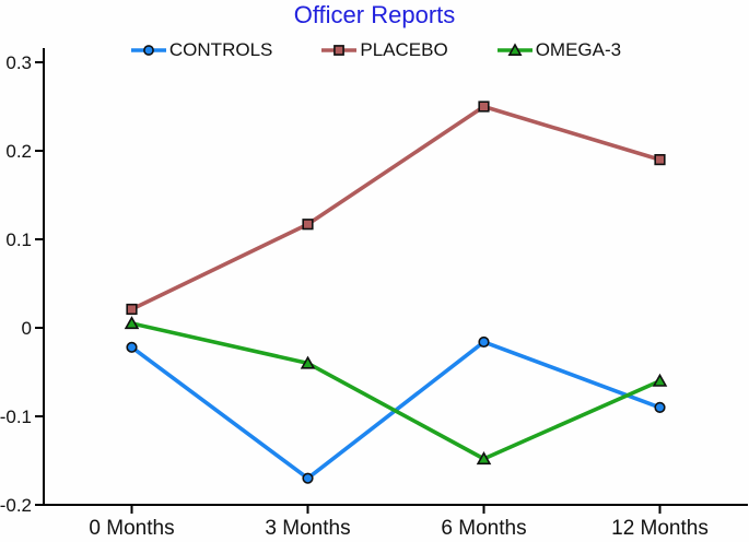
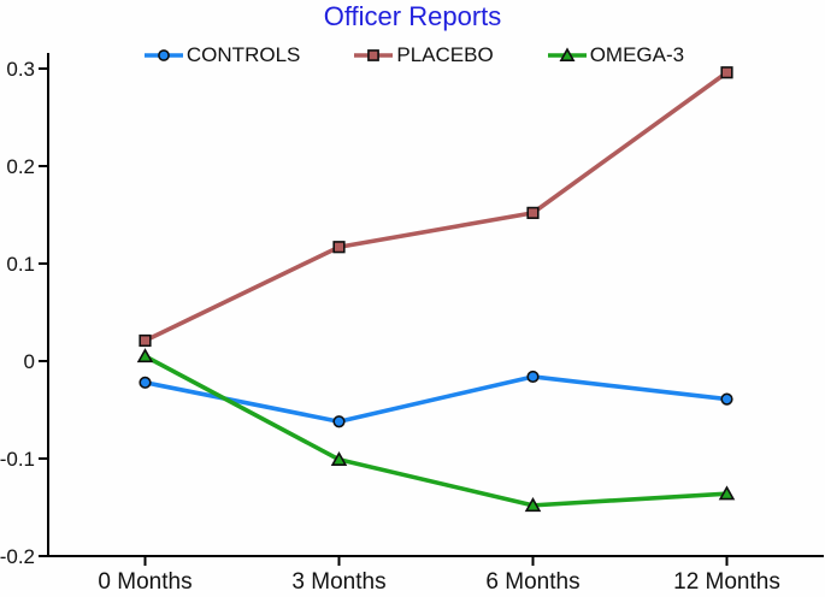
CONTROLS/3 Months: -0.17 -> -0.06
OMEGA-3/3 Months: -0.04 -> -0.10
PLACEBO/6 Months: 0.25 -> 0.15
CONTROLS/12 Months: -0.09 -> -0.04
PLACEBO/12 Months: 0.19 -> 0.30
OMEGA-3/12 Months: -0.06 -> -0.14
